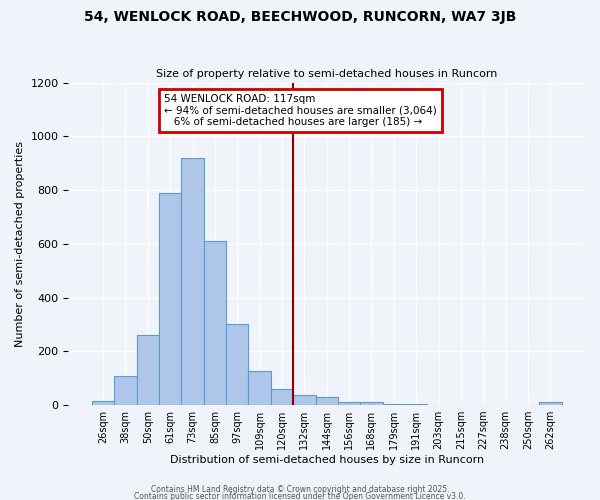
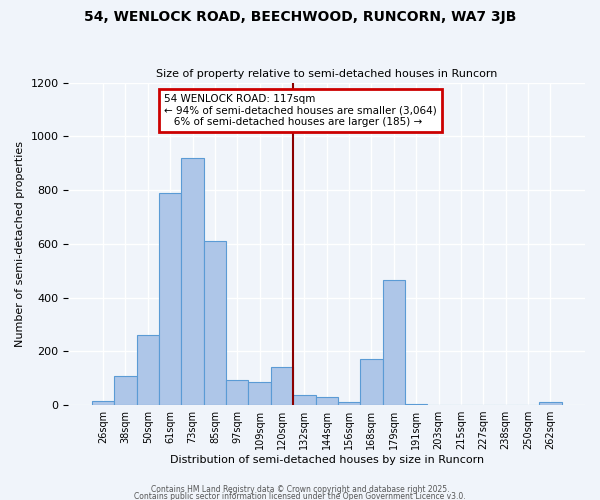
97sqm: 300 -> 95
109sqm: 125 -> 85
120sqm: 60 -> 140
168sqm: 10 -> 170
179sqm: 5 -> 465
